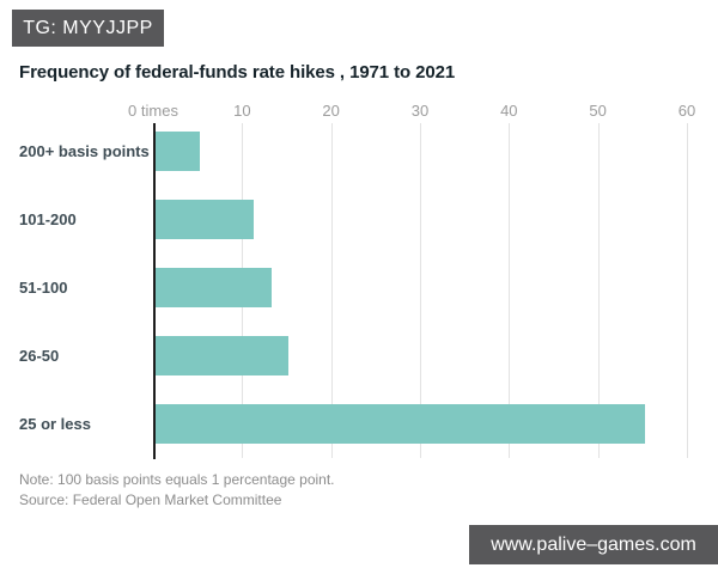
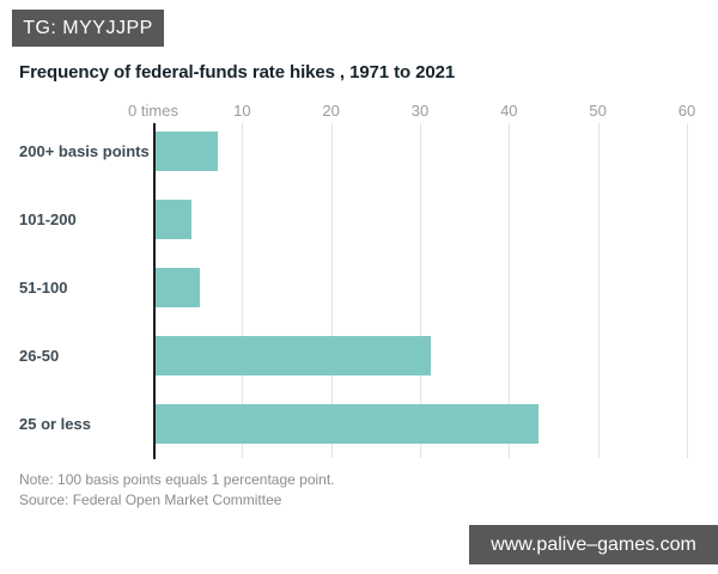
200+ basis points: 5 -> 7
101-200: 11 -> 4
51-100: 13 -> 5
26-50: 15 -> 31
25 or less: 55 -> 43
